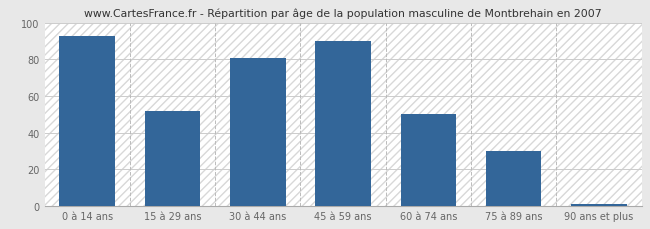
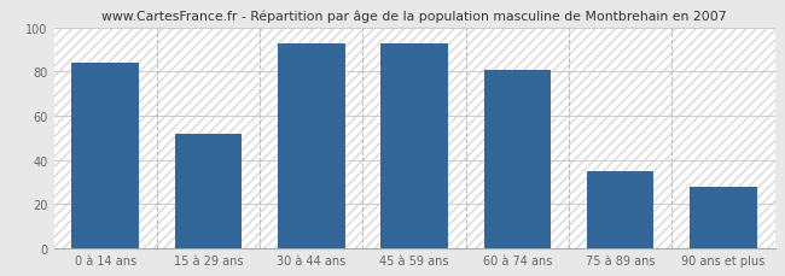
0 à 14 ans: 93 -> 84
30 à 44 ans: 81 -> 93
45 à 59 ans: 90 -> 93
60 à 74 ans: 50 -> 81
75 à 89 ans: 30 -> 35
90 ans et plus: 1 -> 28
